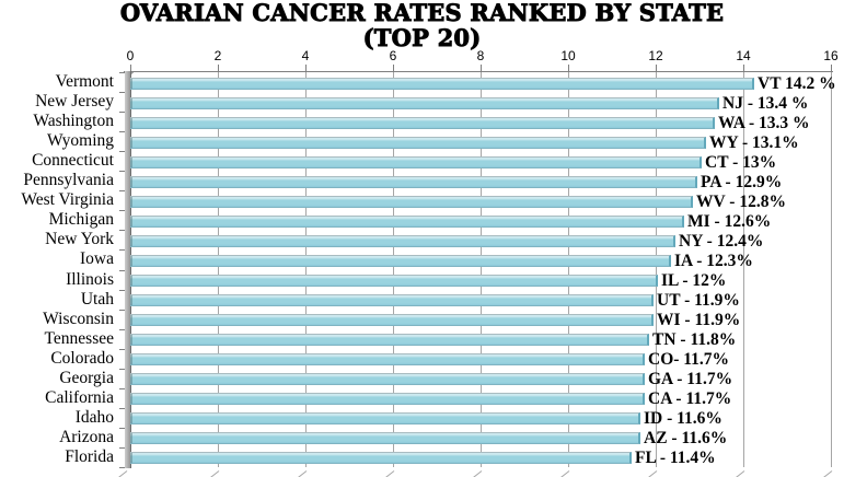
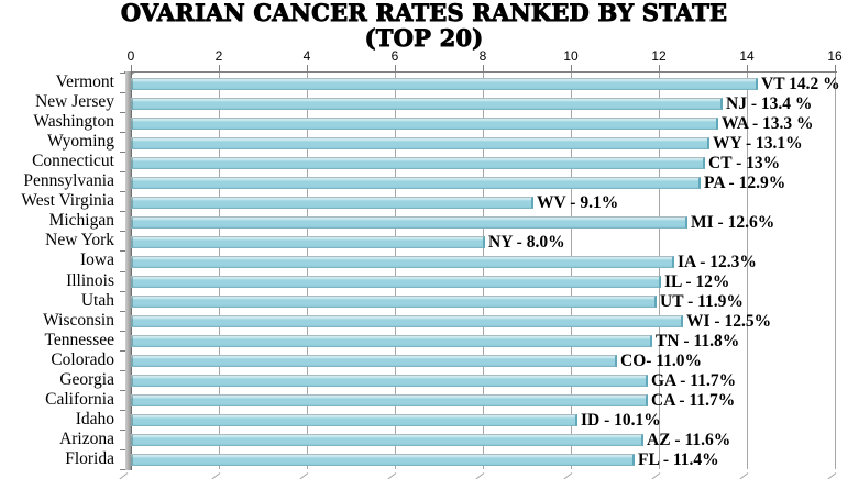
West Virginia: 12.8% -> 9.1%
New York: 12.4% -> 8.0%
Wisconsin: 11.9% -> 12.5%
Colorado: 11.7% -> 11.0%
Idaho: 11.6% -> 10.1%
